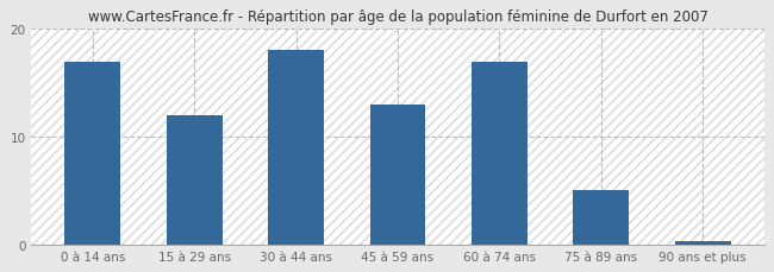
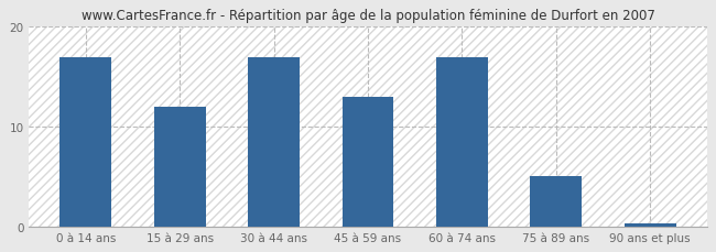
30 à 44 ans: 18.0 -> 17.0
